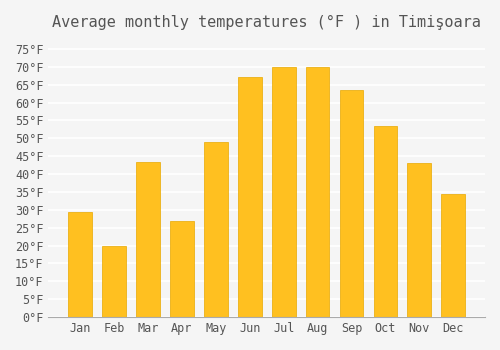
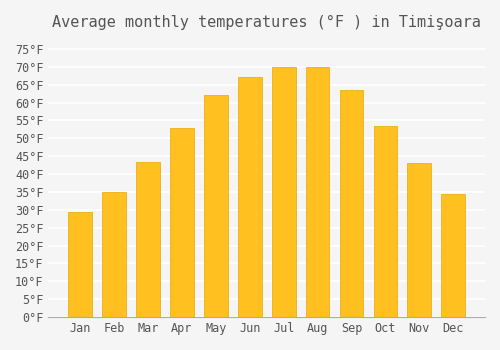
Feb: 20.0°F -> 35.0°F
Apr: 27.0°F -> 53.0°F
May: 49.0°F -> 62.0°F
